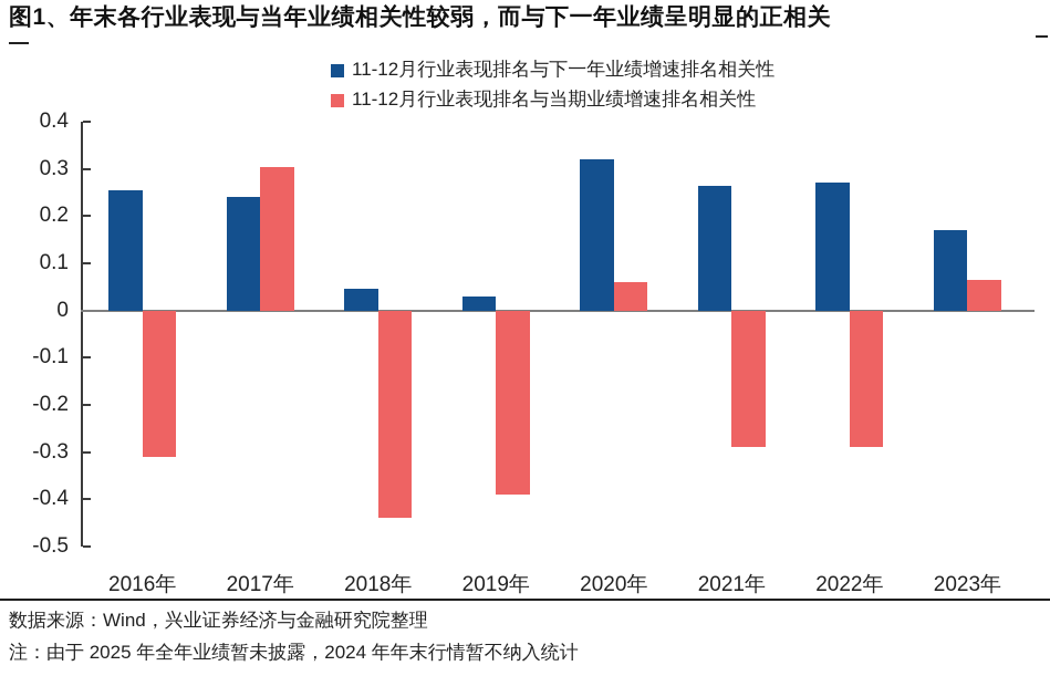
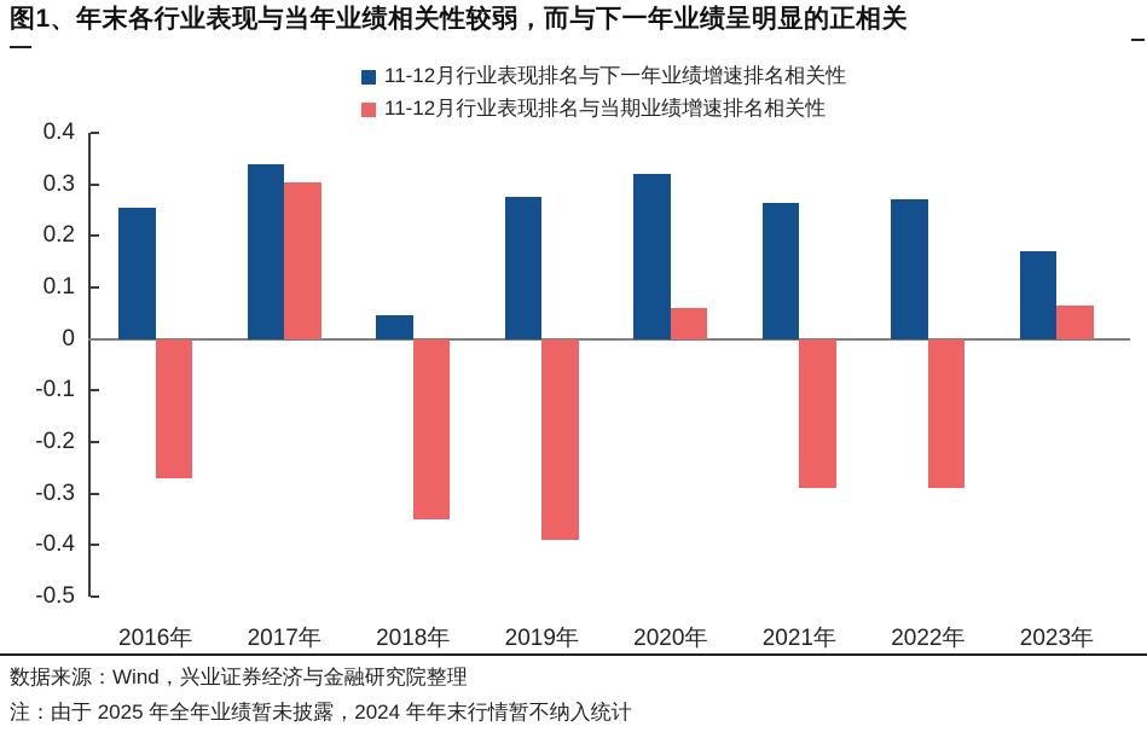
11-12月行业表现排名与当期业绩增速排名相关性/2016年: -0.31 -> -0.27
11-12月行业表现排名与下一年业绩增速排名相关性/2017年: 0.24 -> 0.34
11-12月行业表现排名与当期业绩增速排名相关性/2018年: -0.44 -> -0.35
11-12月行业表现排名与下一年业绩增速排名相关性/2019年: 0.03 -> 0.28
